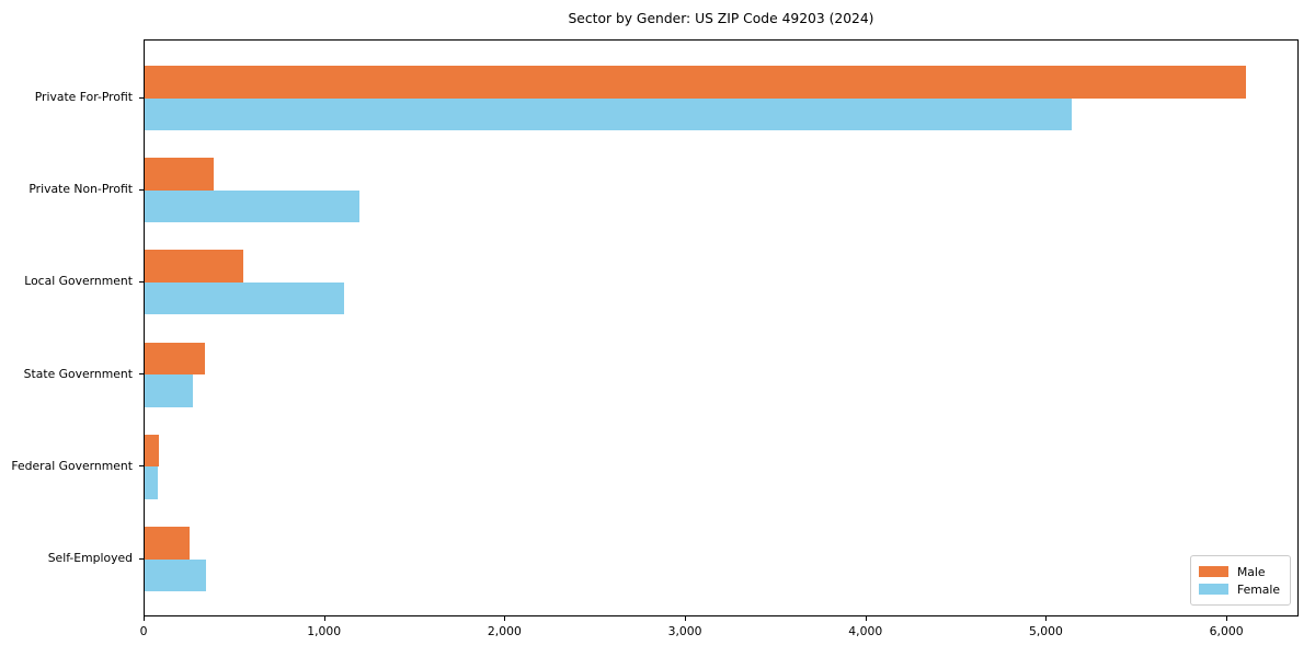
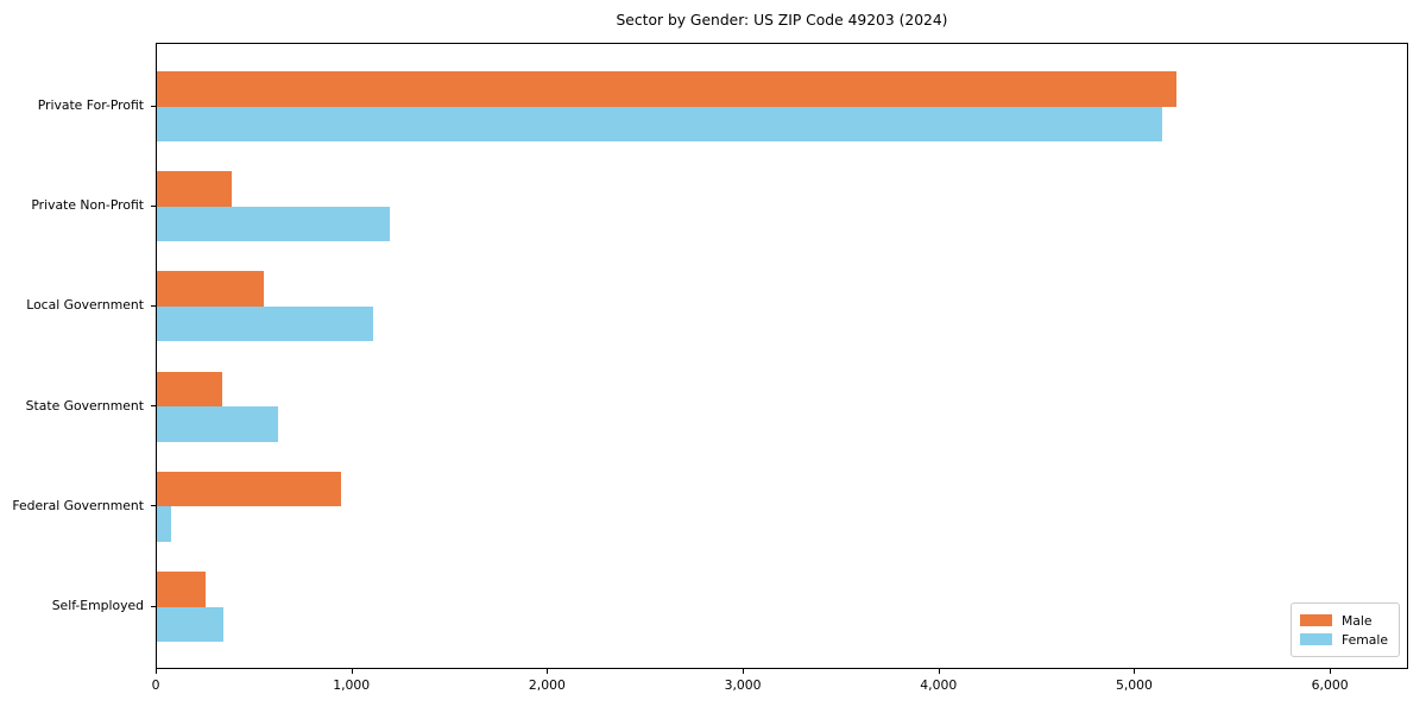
Male/Private For-Profit: 6100 -> 5210
Female/State Government: 270 -> 620
Male/Federal Government: 80 -> 940
